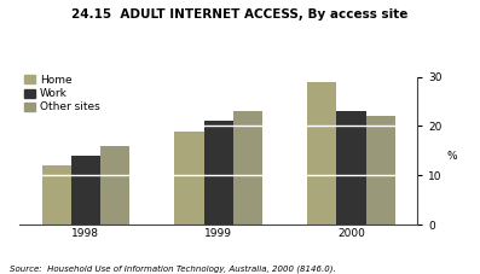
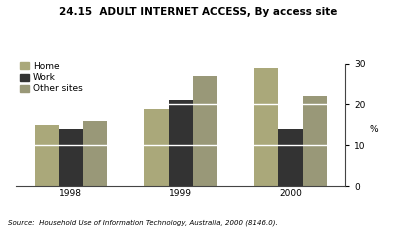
Home/1998: 12 -> 15
Other sites/1999: 23 -> 27
Work/2000: 23 -> 14
